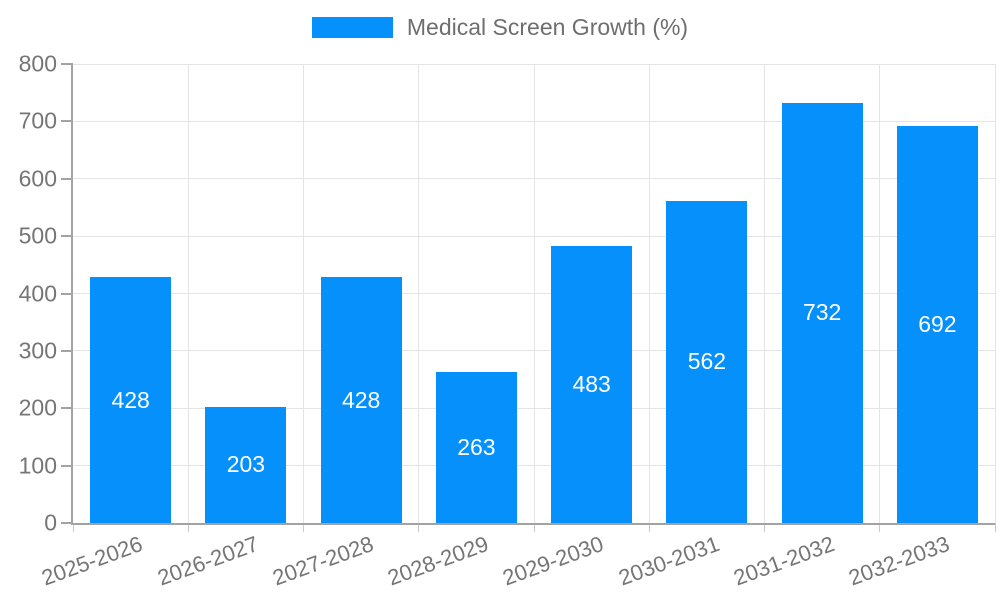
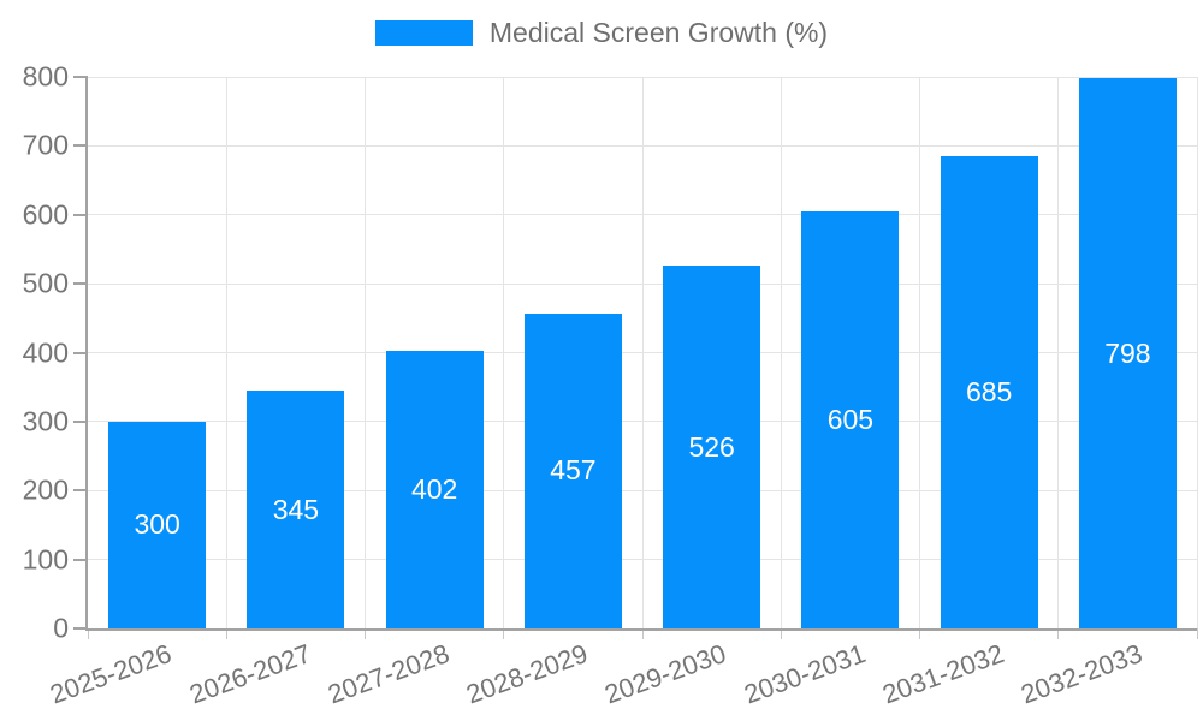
2025-2026: 428 -> 300
2026-2027: 203 -> 345
2027-2028: 428 -> 402
2028-2029: 263 -> 457
2029-2030: 483 -> 526
2030-2031: 562 -> 605
2031-2032: 732 -> 685
2032-2033: 692 -> 798
